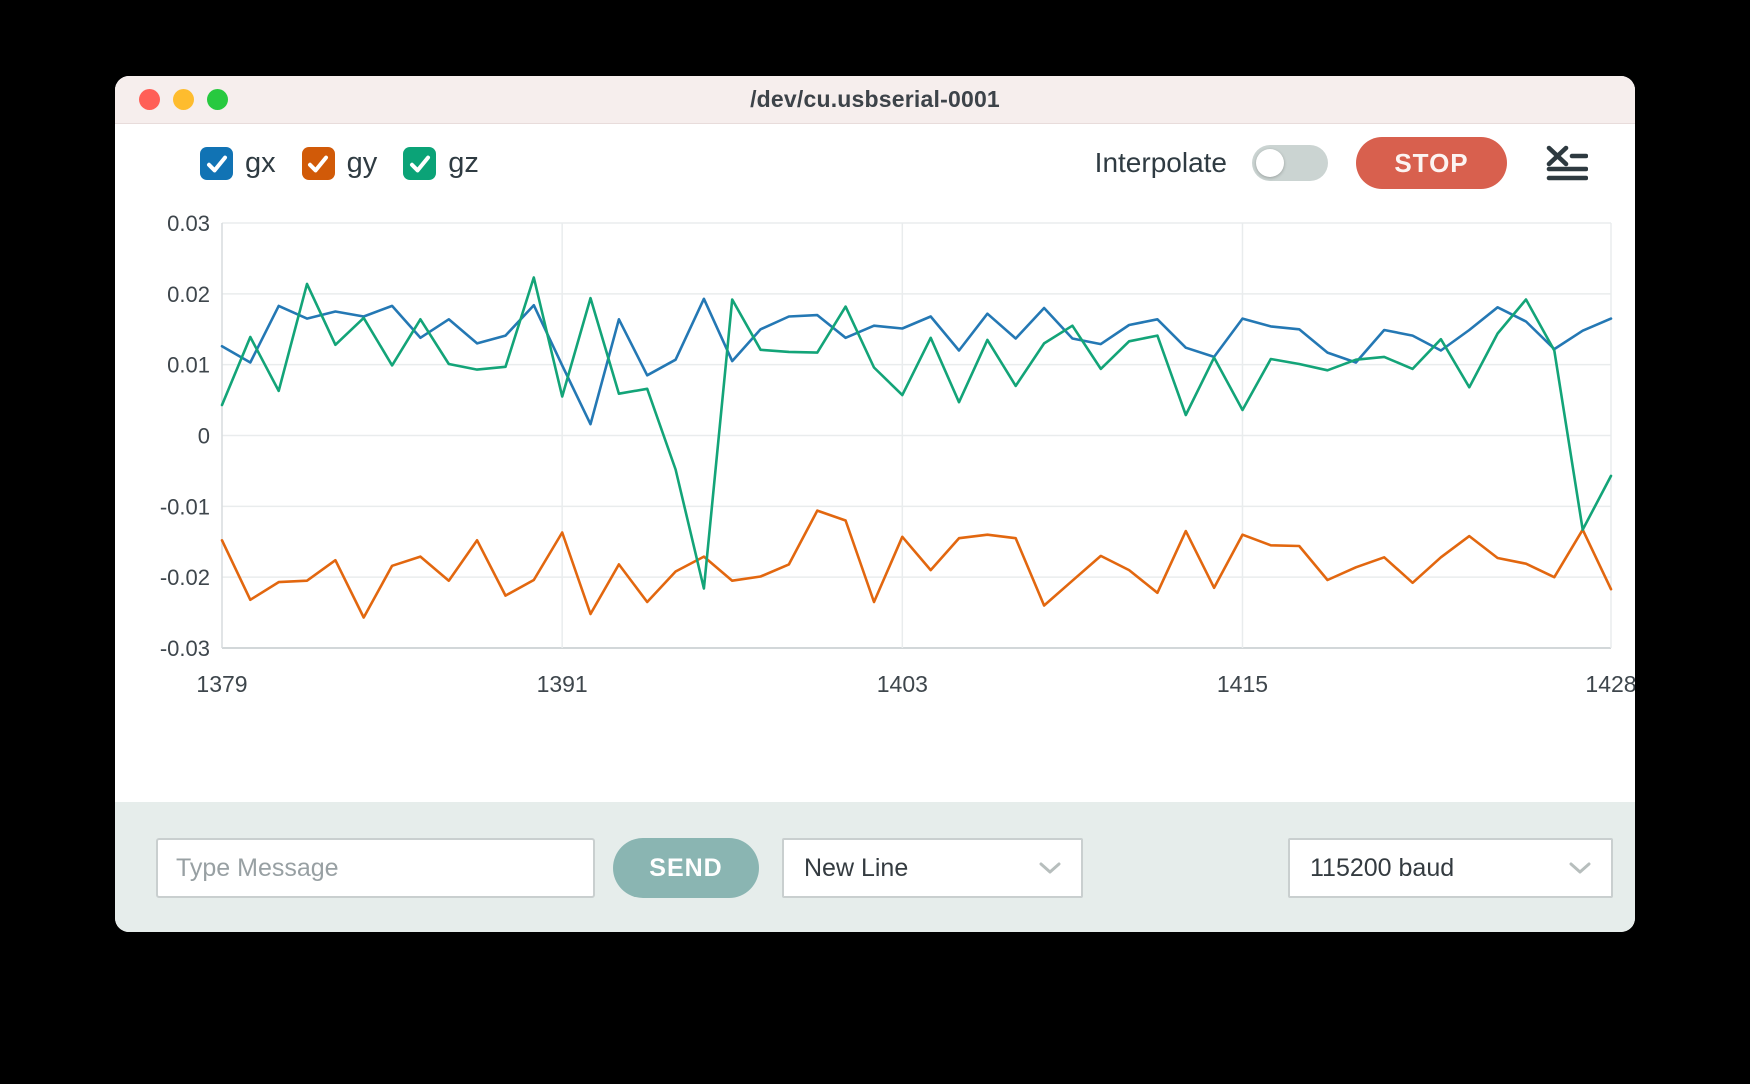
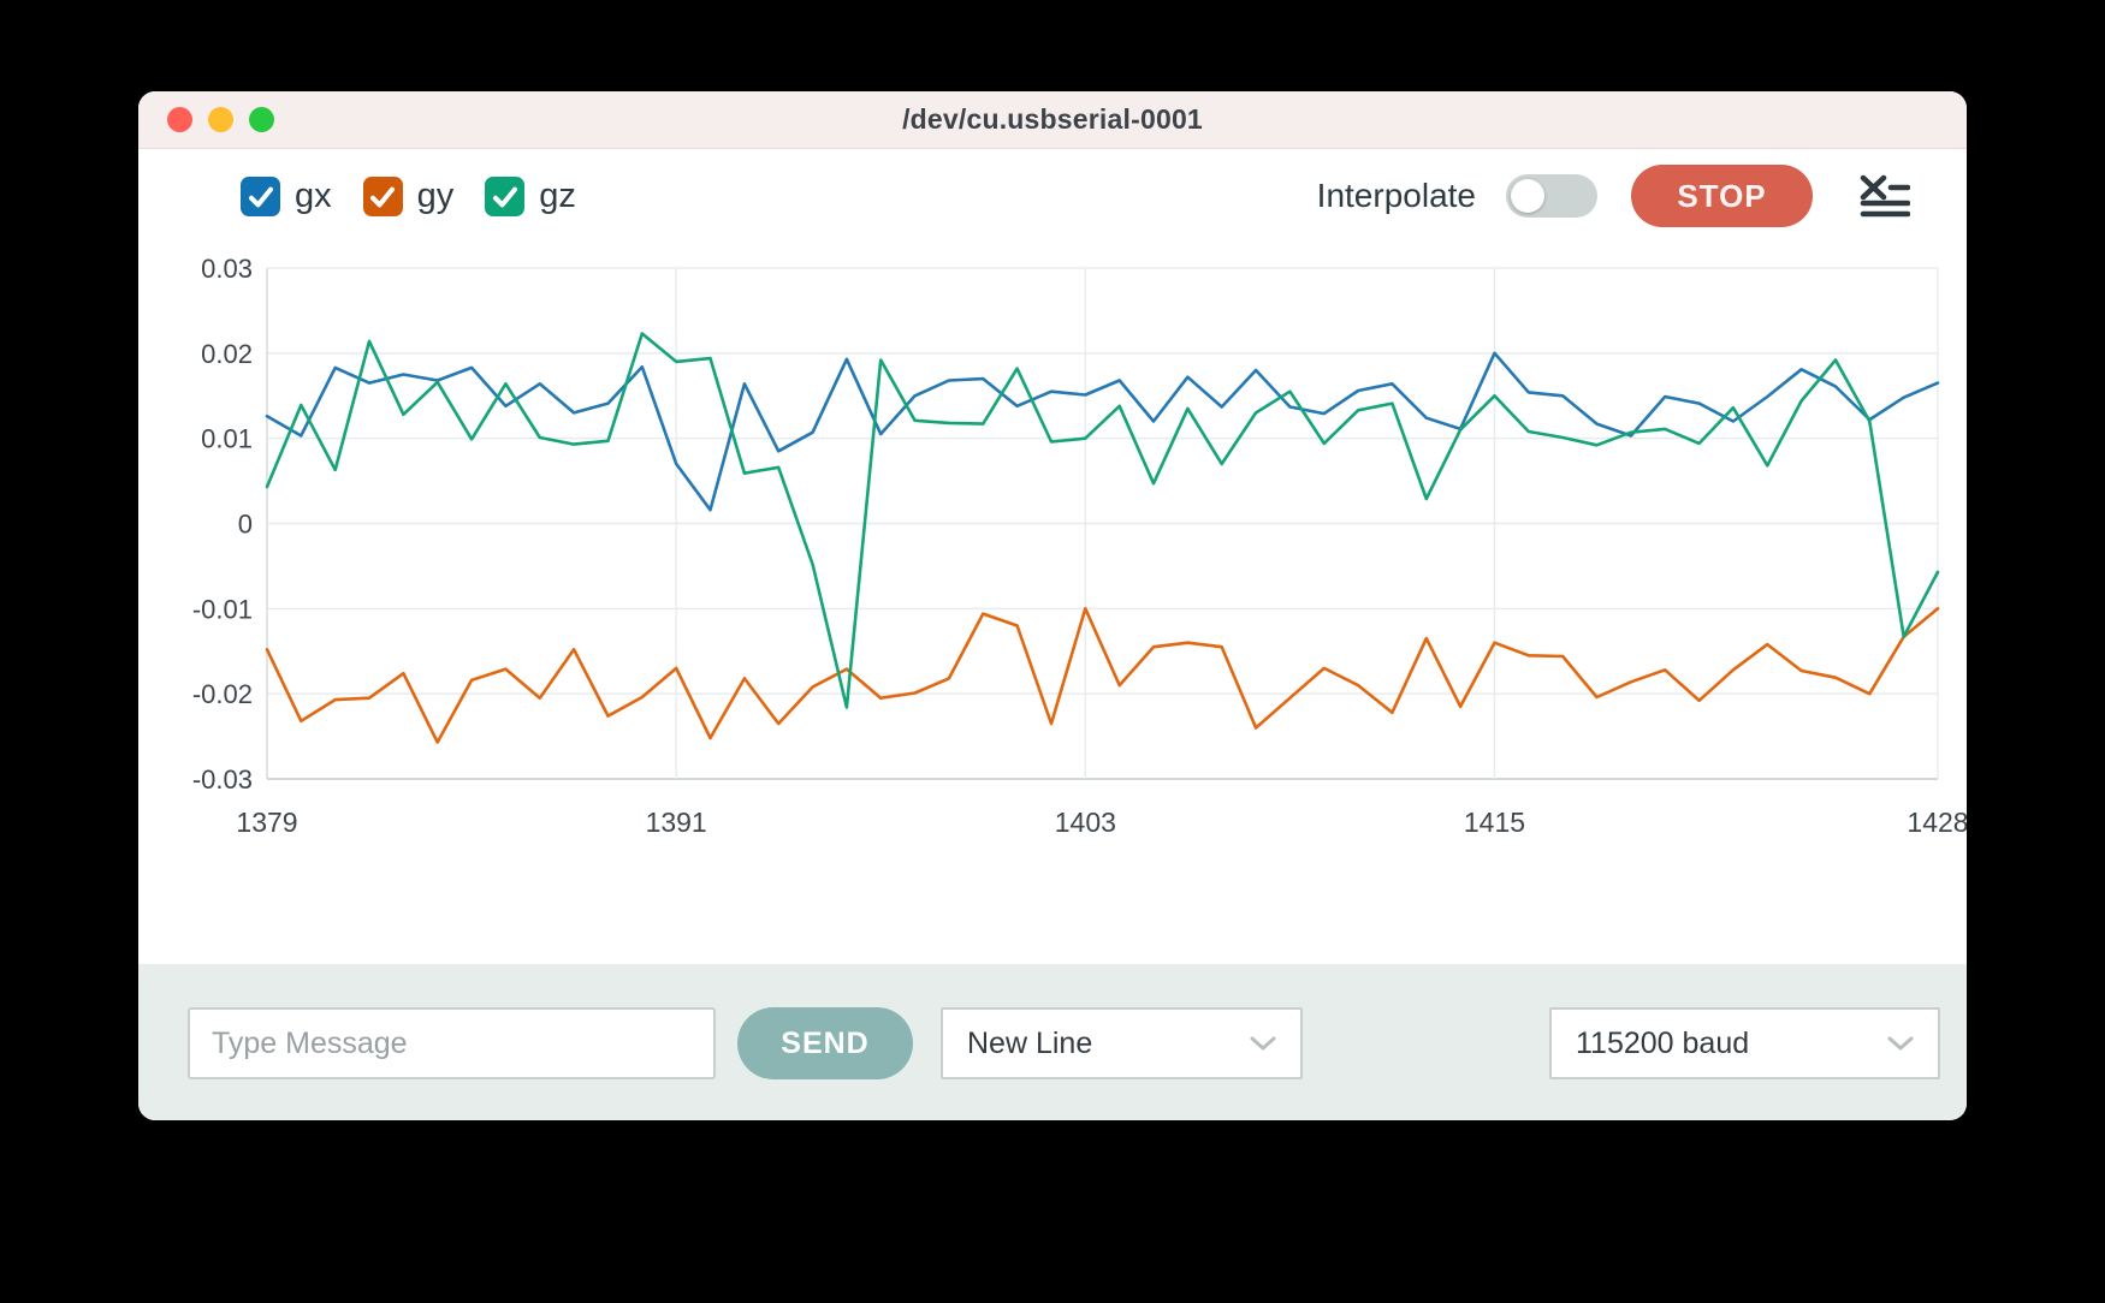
gx/1391: 0.010 -> 0.007
gy/1391: -0.014 -> -0.017
gz/1391: 0.005 -> 0.019
gy/1403: -0.014 -> -0.010
gz/1403: 0.006 -> 0.010
gx/1415: 0.017 -> 0.020
gz/1415: 0.004 -> 0.015
gy/1428: -0.022 -> -0.010
